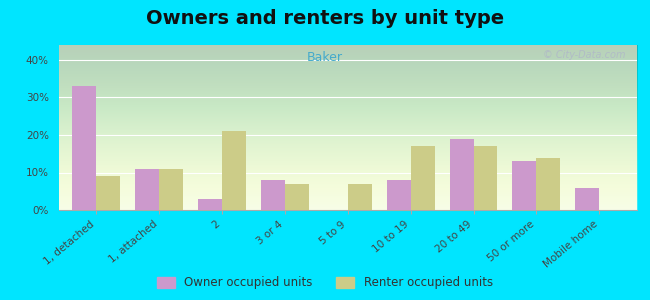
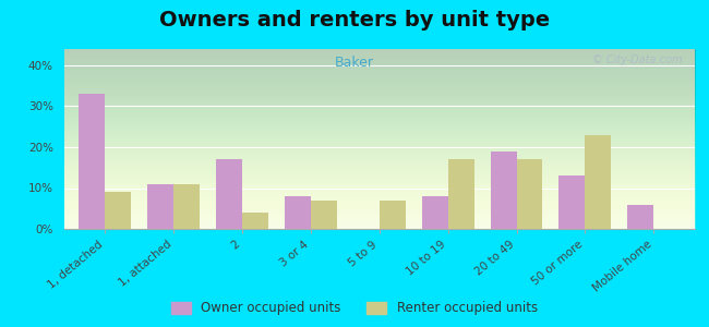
Owner occupied units/2: 3% -> 17%
Renter occupied units/2: 21% -> 4%
Renter occupied units/50 or more: 14% -> 23%
